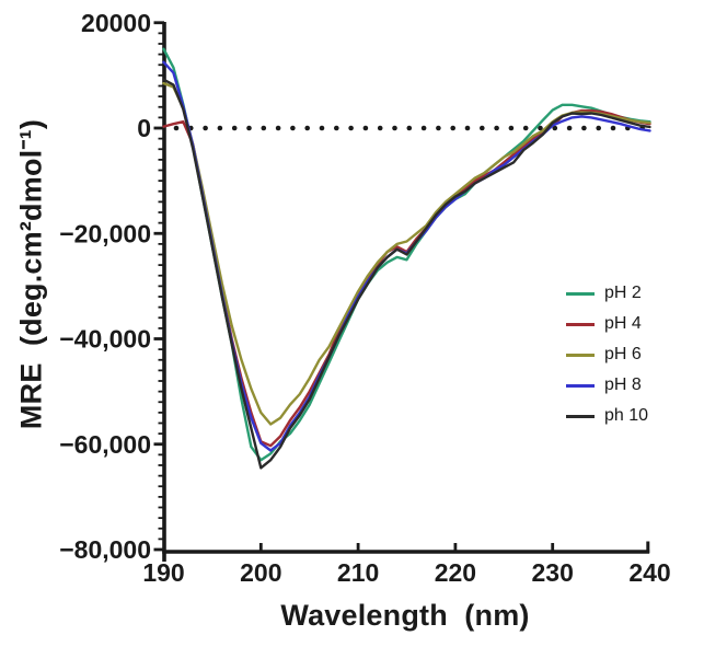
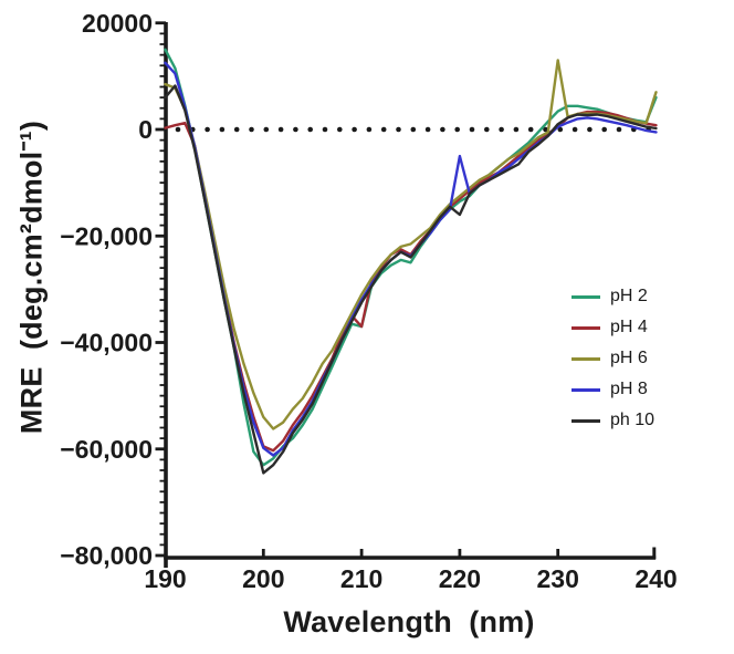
ph 10/190: 9000 -> 6000
pH 2/210: -32000 -> -37000
pH 4/210: -32000 -> -37000
pH 8/220: -14000 -> -5000
ph 10/220: -13000 -> -16000
pH 6/230: 1000 -> 13000
pH 2/240: 1000 -> 6000
pH 6/240: 1000 -> 7000
